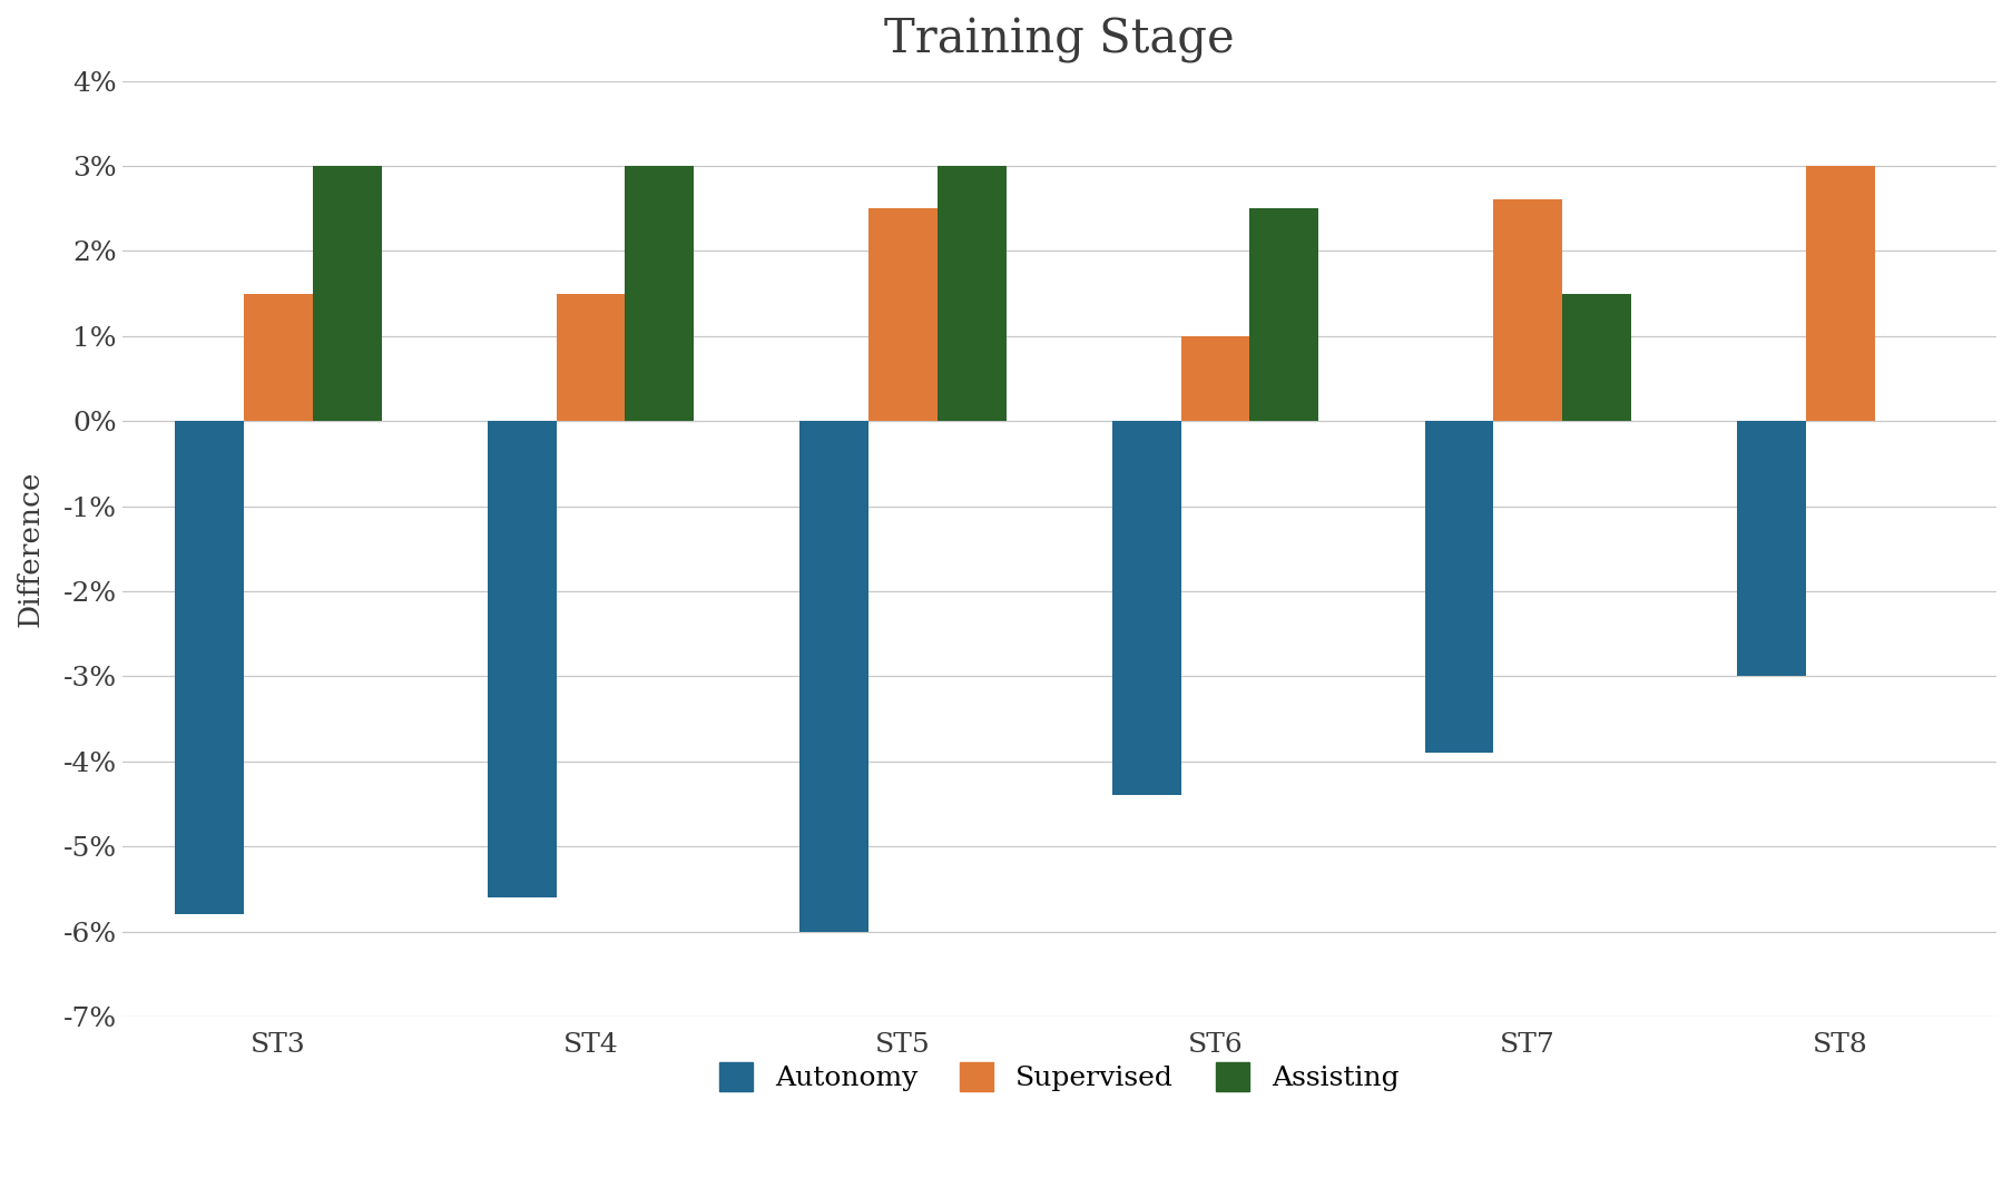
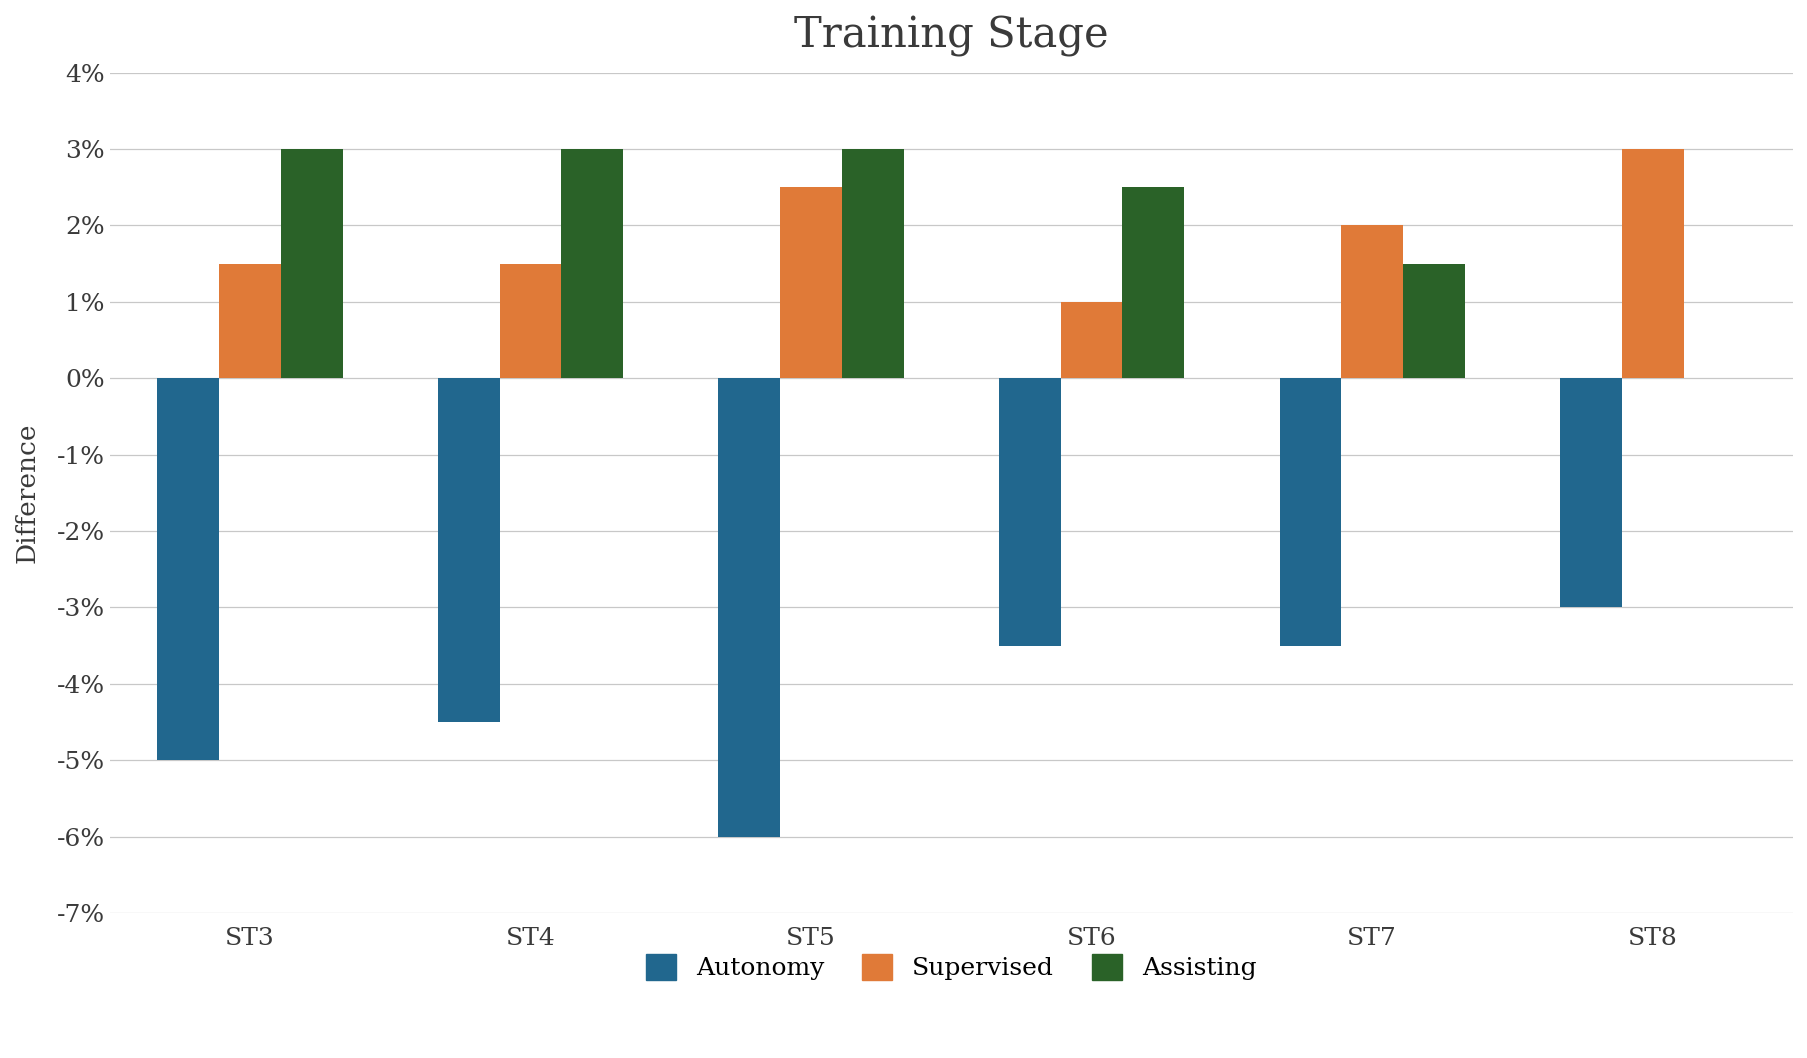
Autonomy/ST3: -5.8% -> -5.0%
Autonomy/ST4: -5.6% -> -4.5%
Autonomy/ST6: -4.4% -> -3.5%
Autonomy/ST7: -3.9% -> -3.5%
Supervised/ST7: 2.6% -> 2.0%
